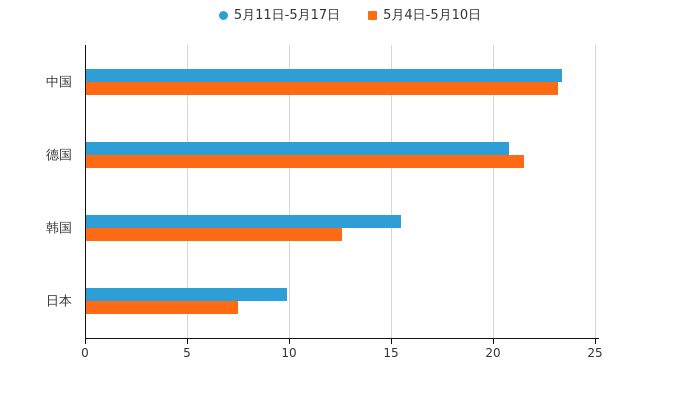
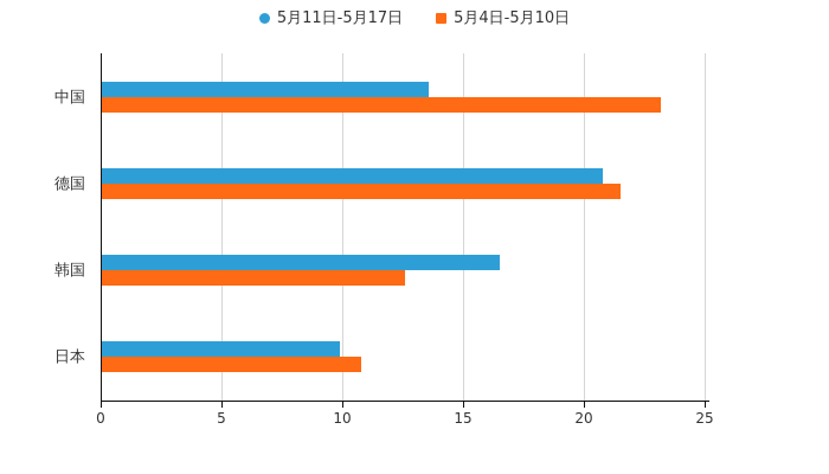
5月11日-5月17日/中国: 23.4 -> 13.6
5月11日-5月17日/韩国: 15.5 -> 16.5
5月4日-5月10日/日本: 7.5 -> 10.8
